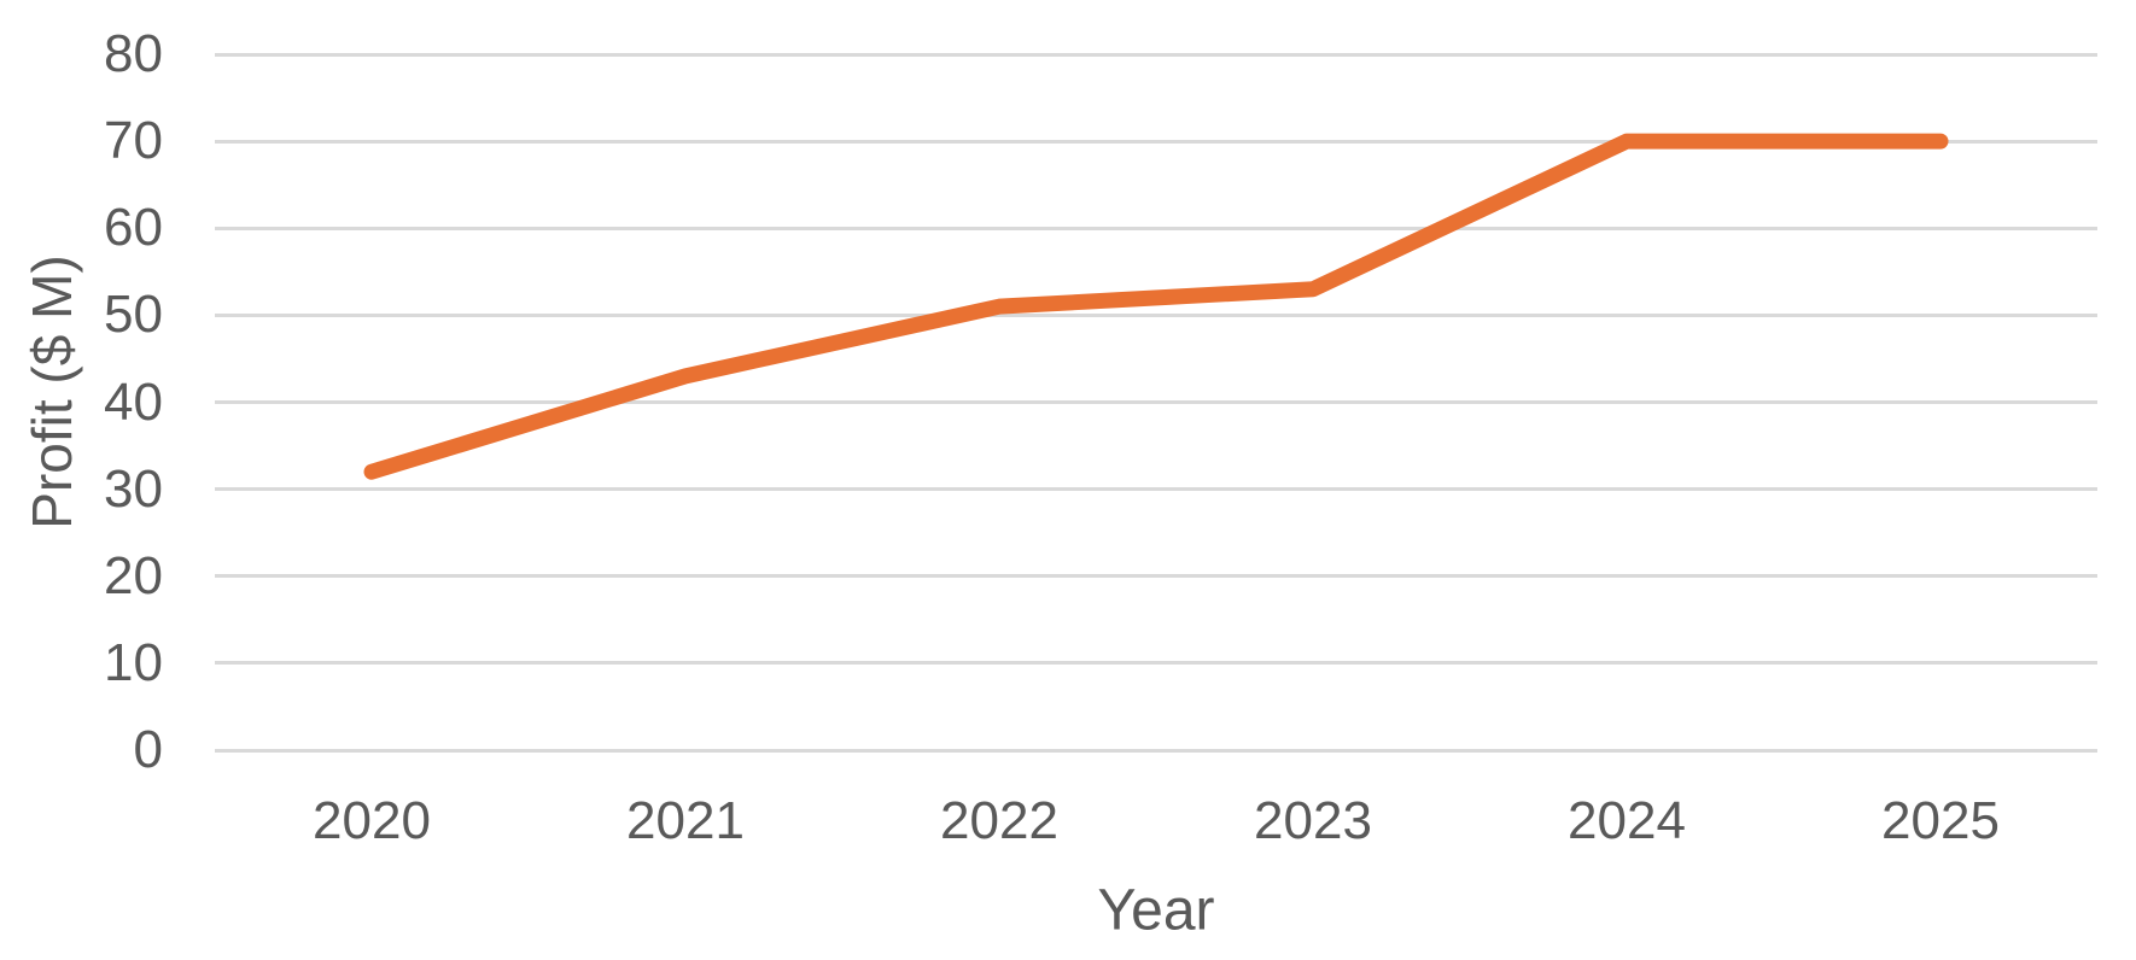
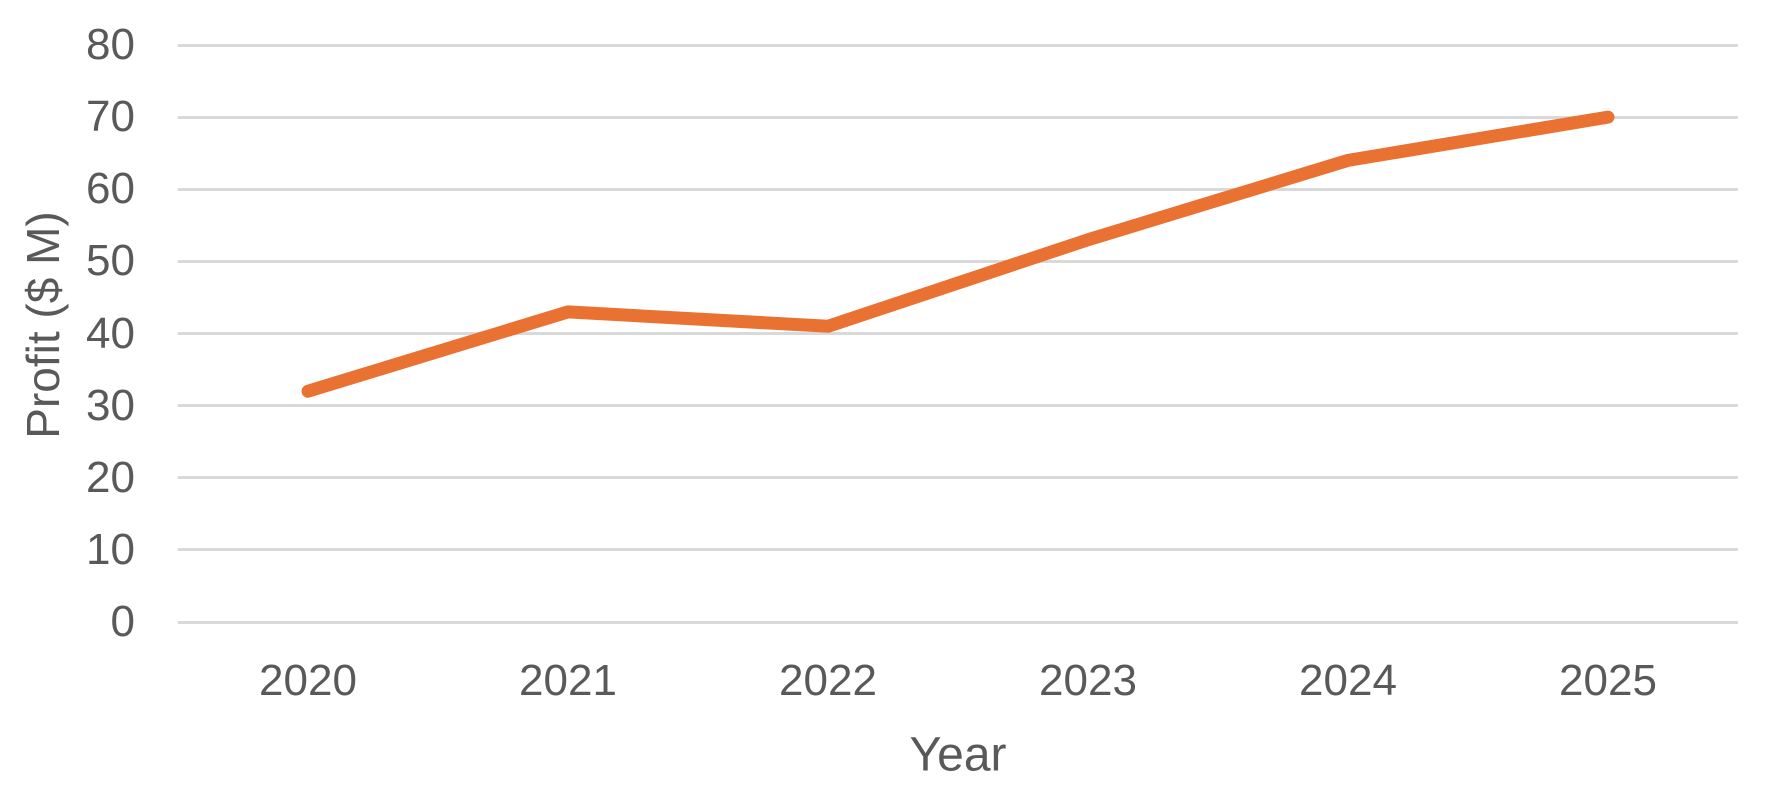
2022: 51 -> 41
2024: 70 -> 64
